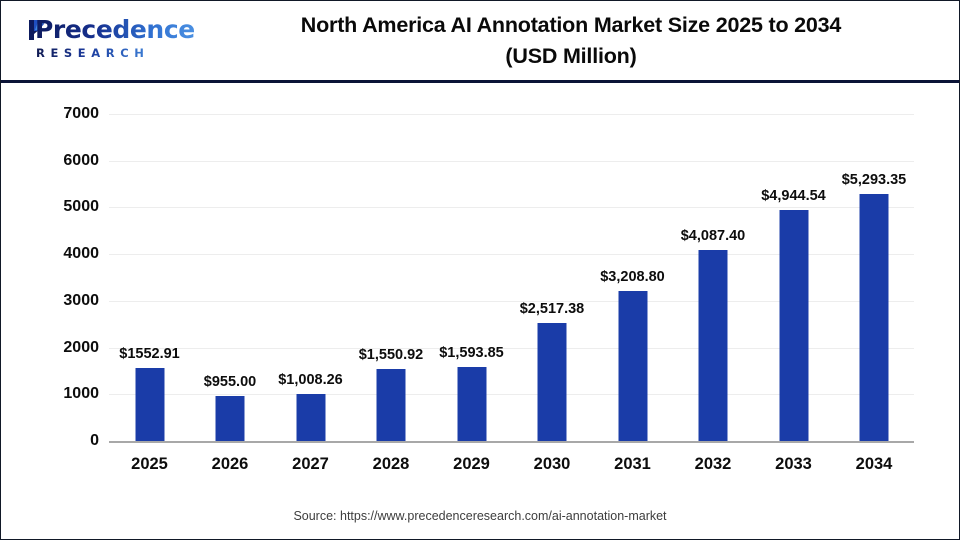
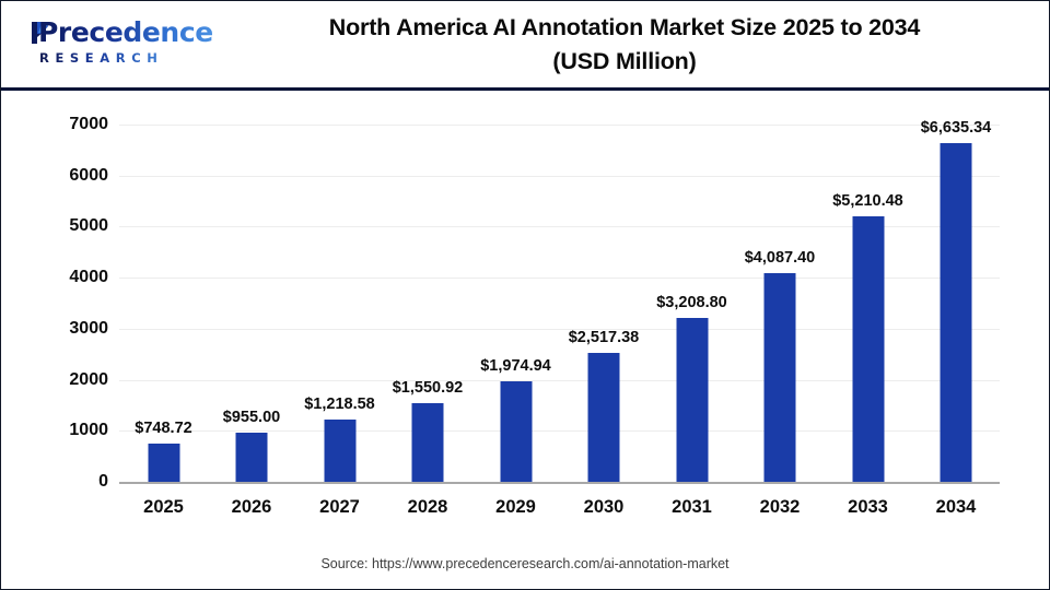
2025: $1552.91 -> $748.72
2027: $1,008.26 -> $1,218.58
2029: $1,593.85 -> $1,974.94
2033: $4,944.54 -> $5,210.48
2034: $5,293.35 -> $6,635.34
